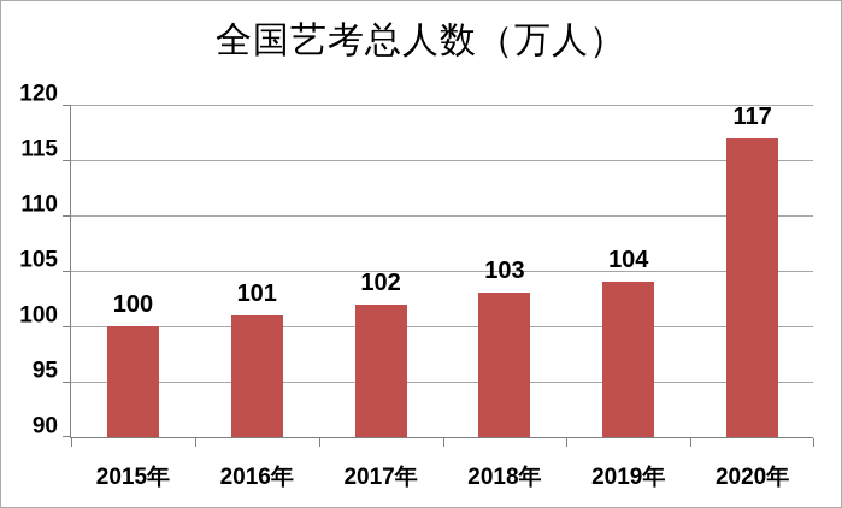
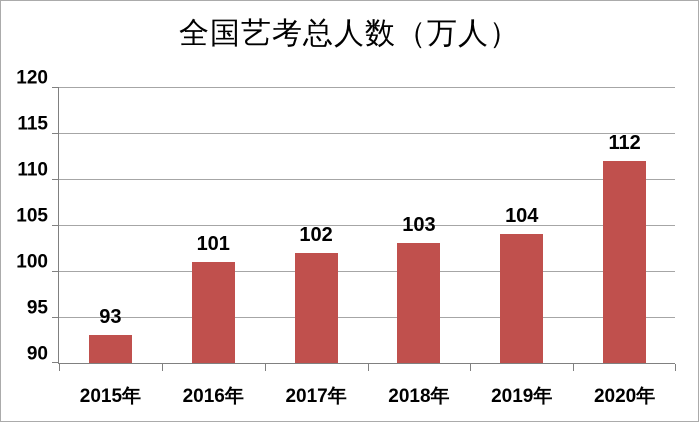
2015年: 100 -> 93
2020年: 117 -> 112
